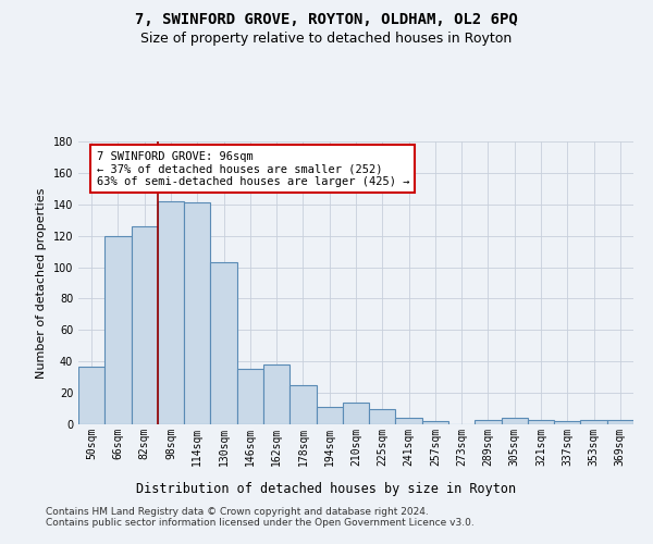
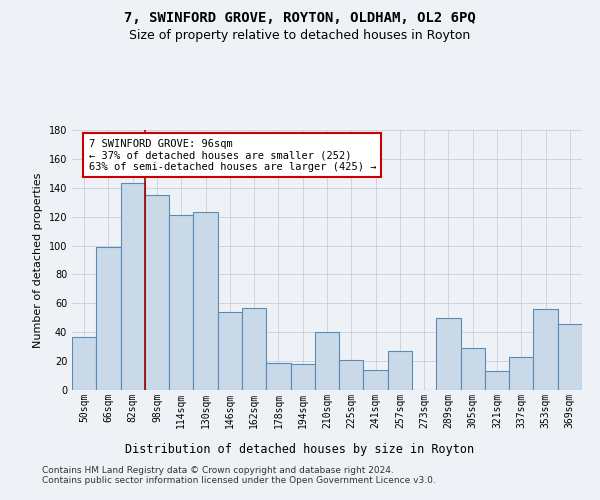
66sqm: 120 -> 99
82sqm: 126 -> 143
98sqm: 142 -> 135
114sqm: 141 -> 121
130sqm: 103 -> 123
146sqm: 35 -> 54
162sqm: 38 -> 57
178sqm: 25 -> 19
194sqm: 11 -> 18
210sqm: 14 -> 40
225sqm: 10 -> 21
241sqm: 4 -> 14
257sqm: 2 -> 27
289sqm: 3 -> 50
305sqm: 4 -> 29
321sqm: 3 -> 13
337sqm: 2 -> 23
353sqm: 3 -> 56
369sqm: 3 -> 46
